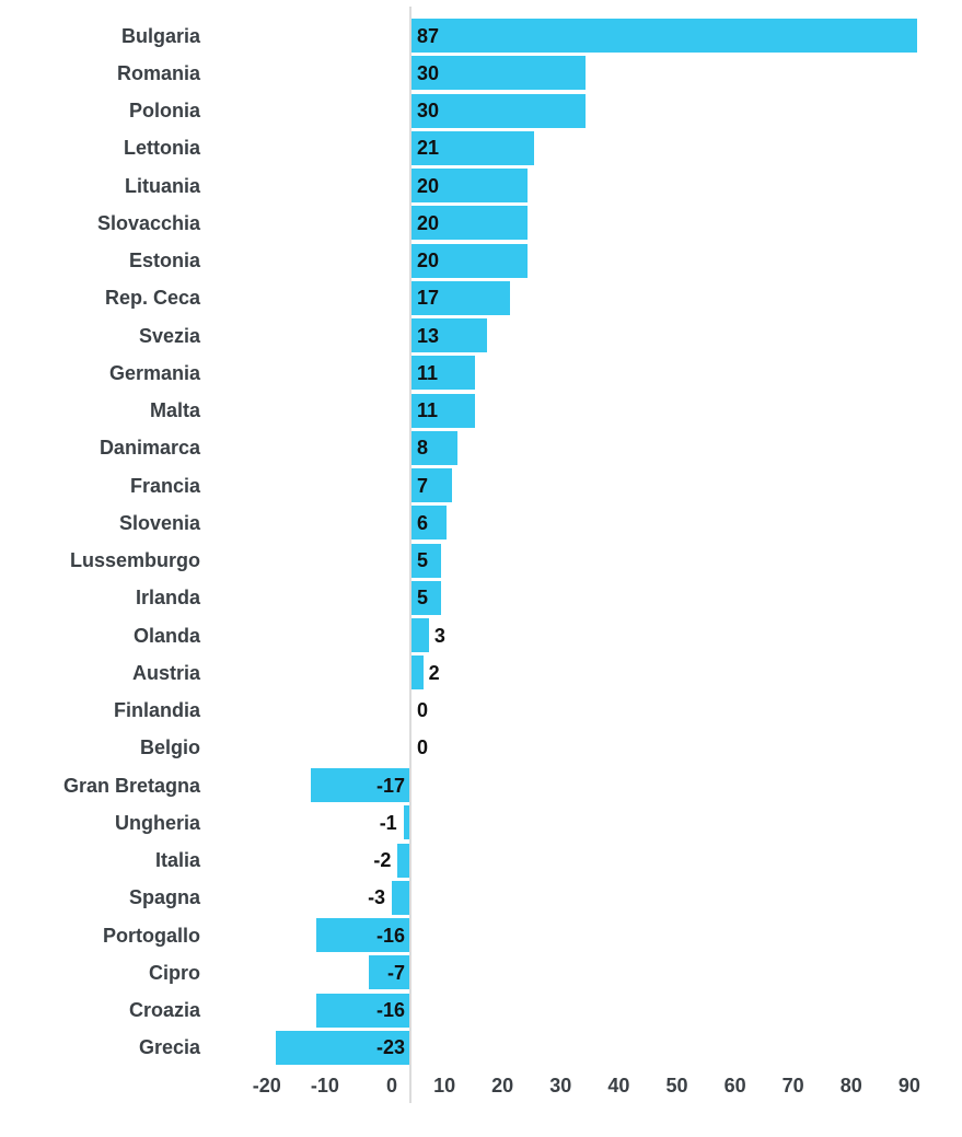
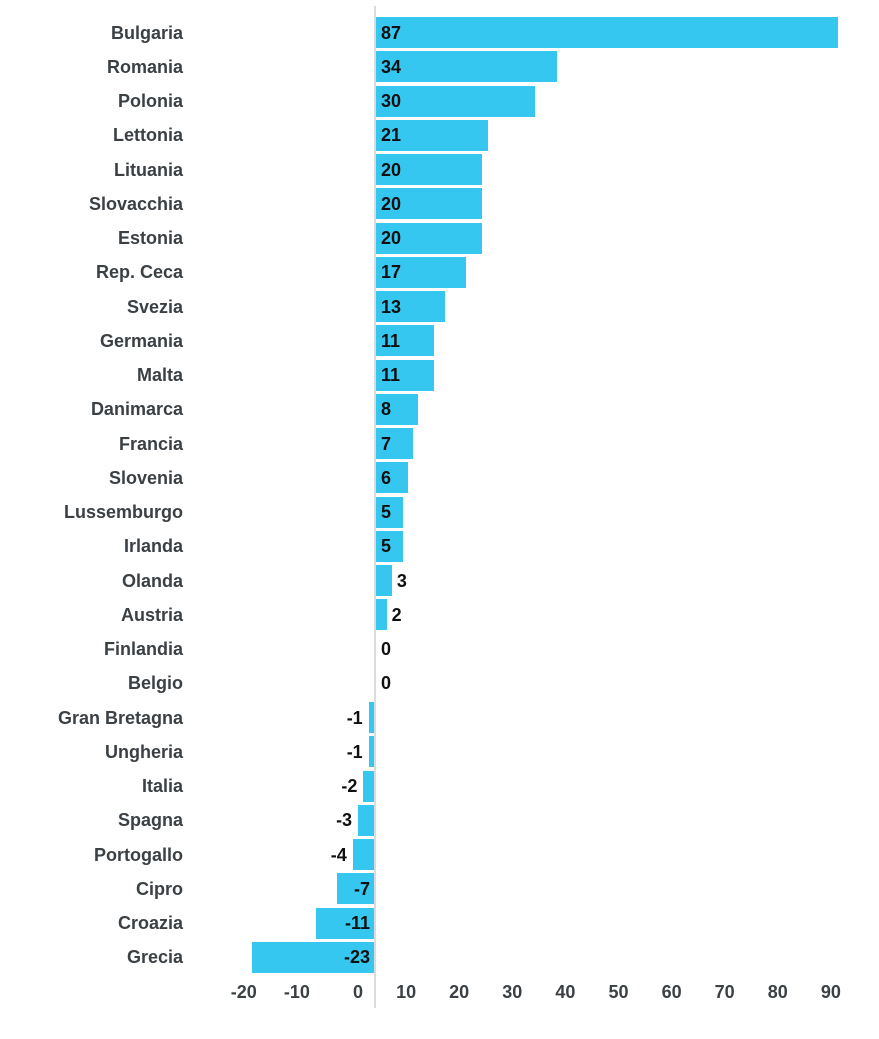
Romania: 30 -> 34
Gran Bretagna: -17 -> -1
Portogallo: -16 -> -4
Croazia: -16 -> -11
